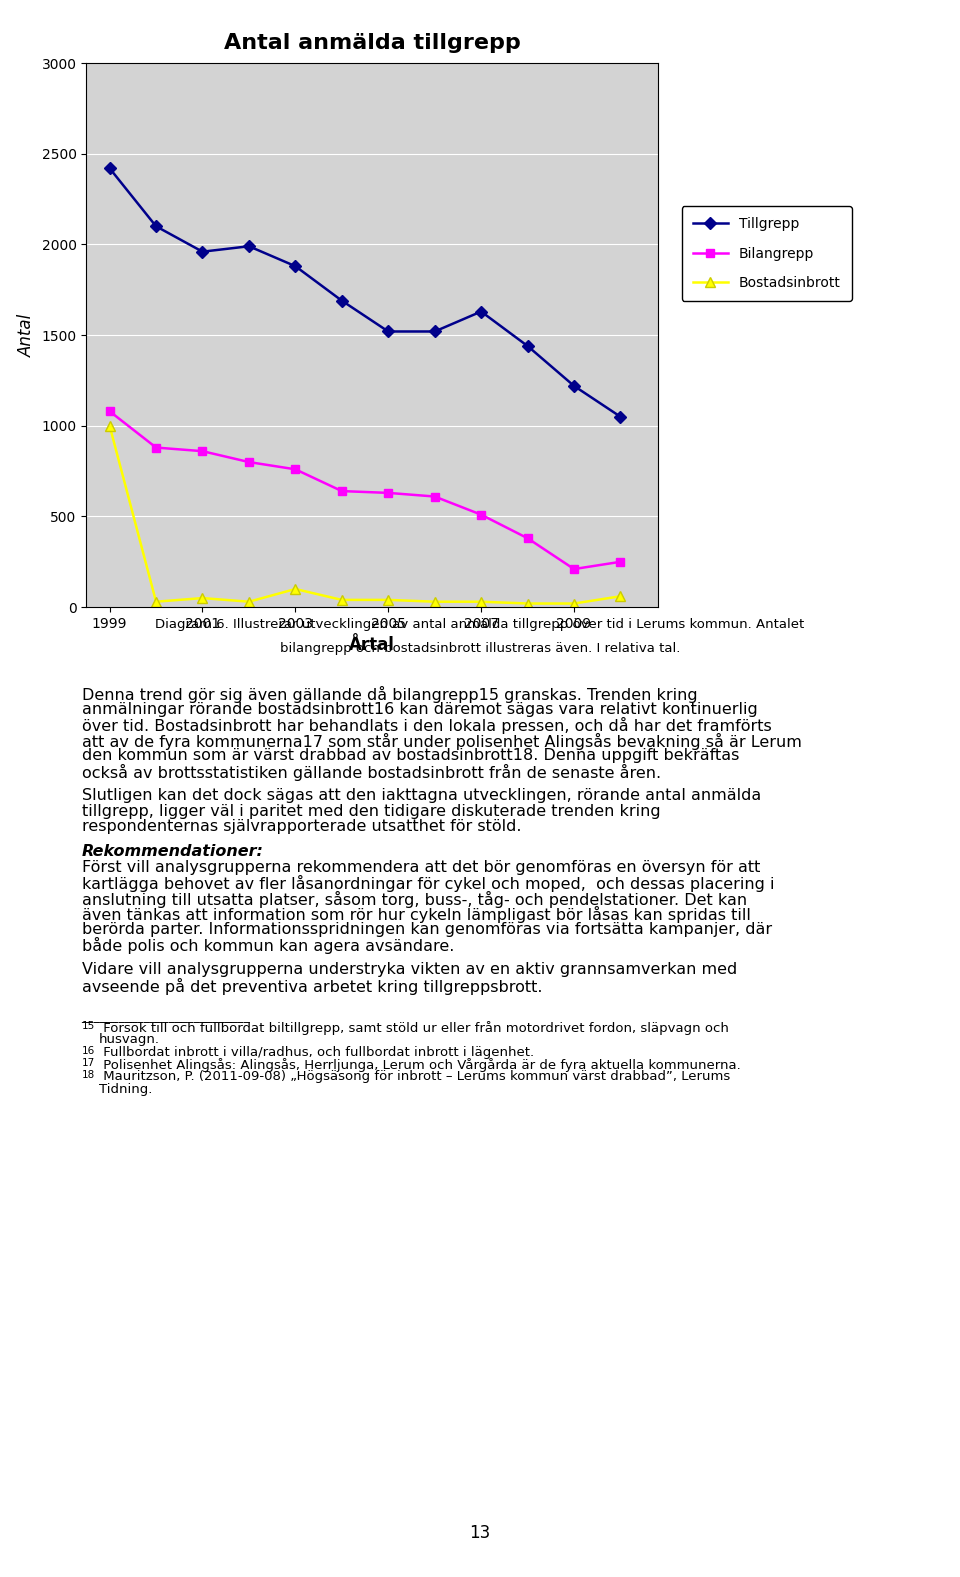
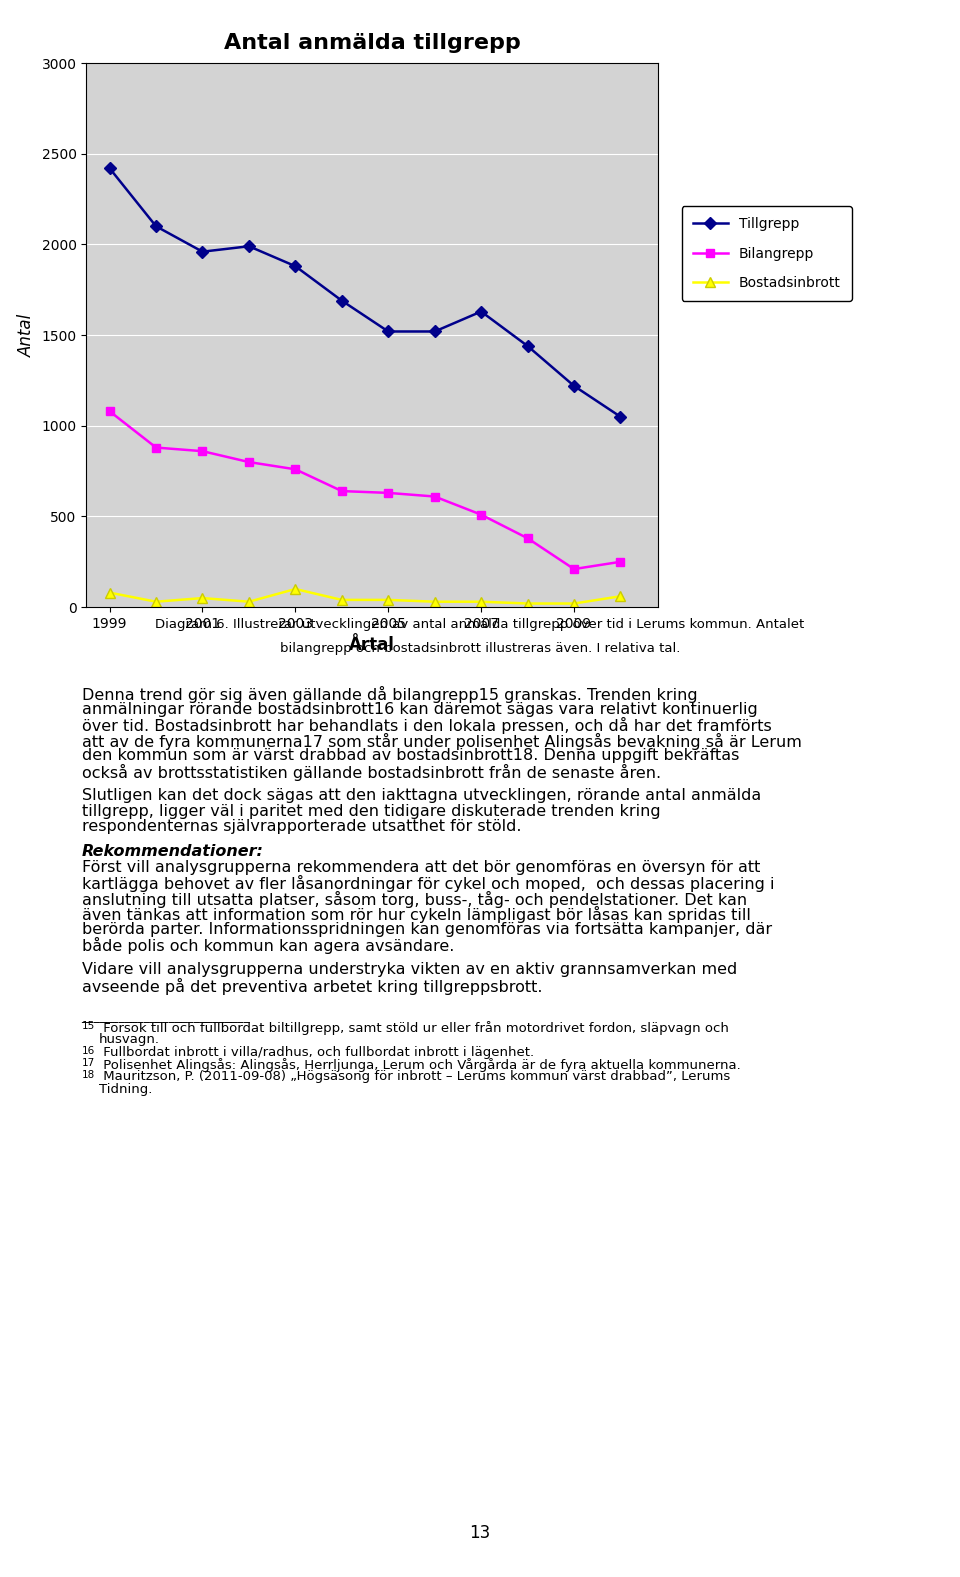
Bostadsinbrott/1999: 1000 -> 80
